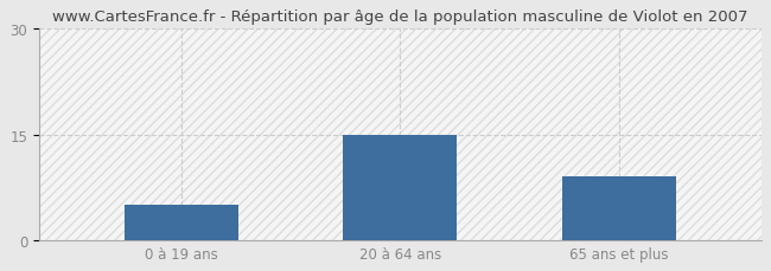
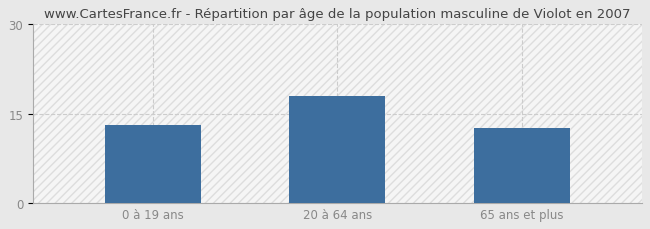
0 à 19 ans: 5.0 -> 13.0
20 à 64 ans: 15.0 -> 18.0
65 ans et plus: 9.0 -> 12.5
